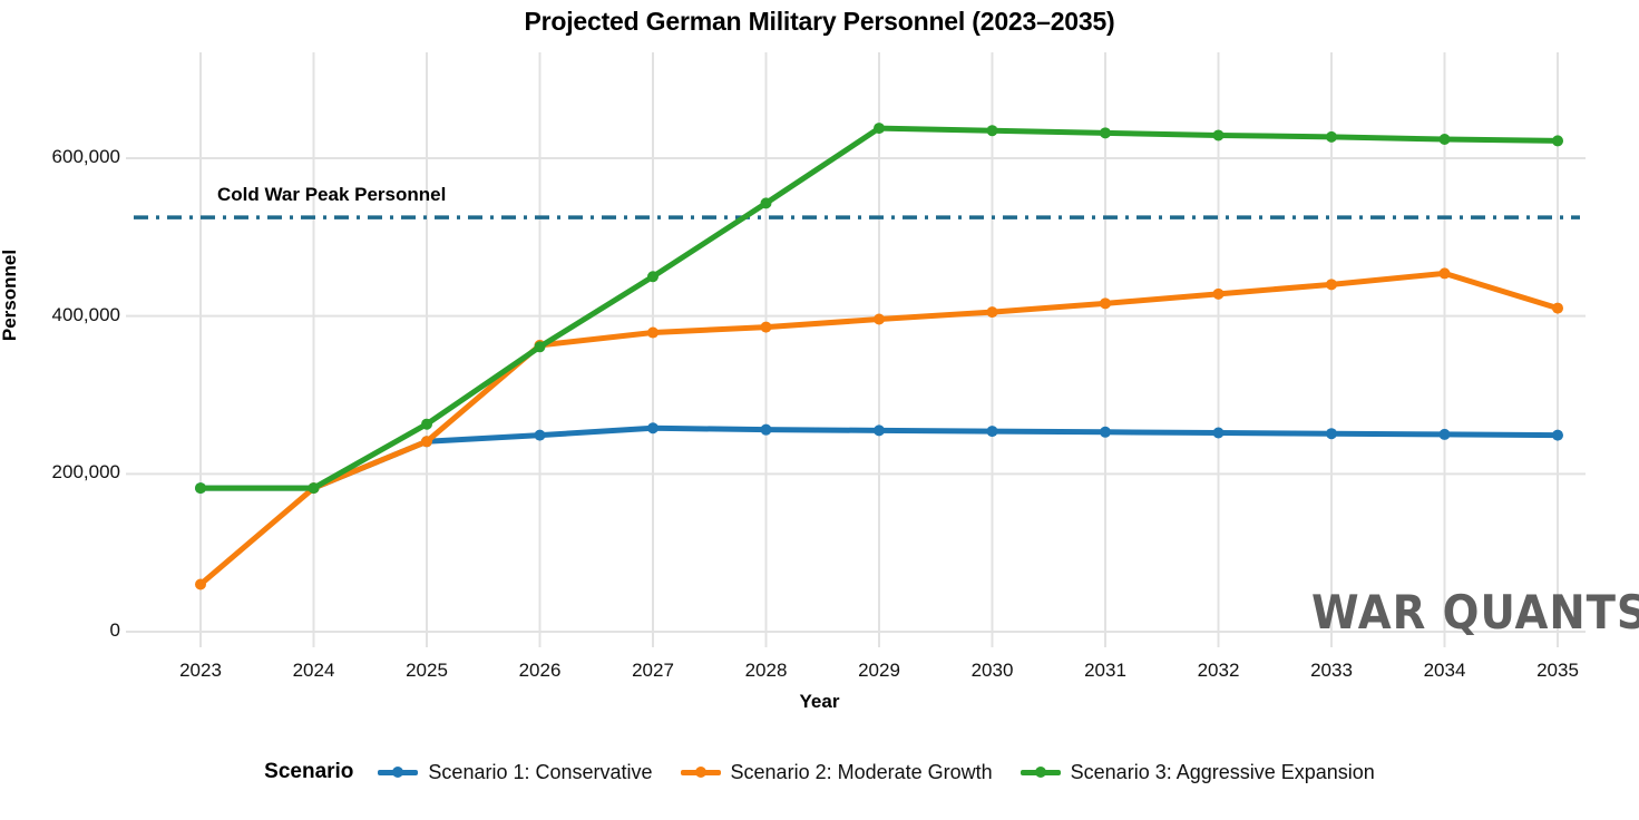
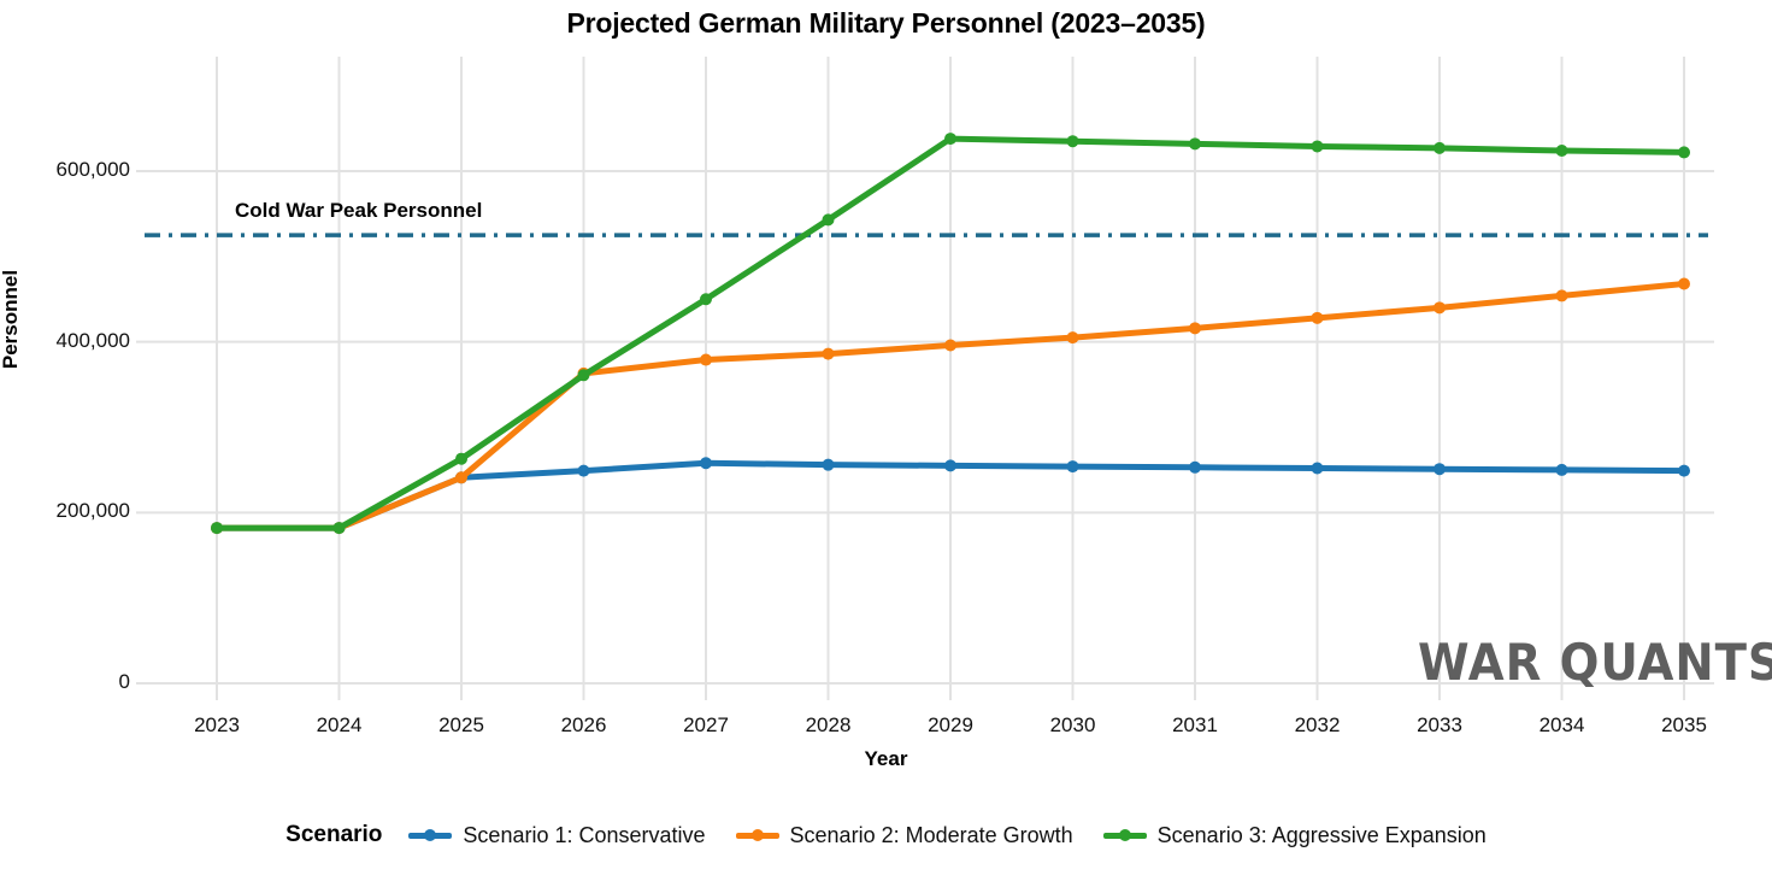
Scenario 2: Moderate Growth/2023: 60000 -> 180000
Scenario 2: Moderate Growth/2035: 410000 -> 470000
